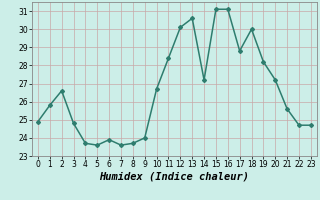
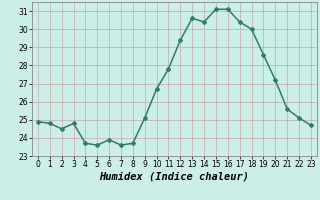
1: 25.8 -> 24.8
2: 26.6 -> 24.5
9: 24.0 -> 25.1
11: 28.4 -> 27.8
12: 30.1 -> 29.4
14: 27.2 -> 30.4
17: 28.8 -> 30.4
19: 28.2 -> 28.6
22: 24.7 -> 25.1
